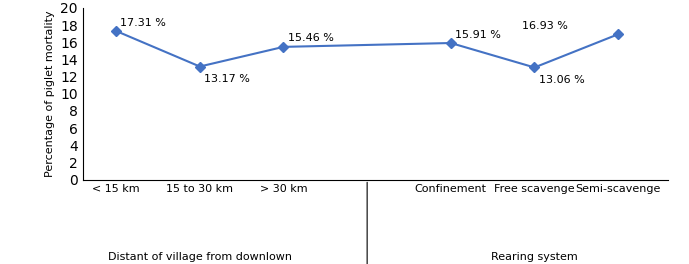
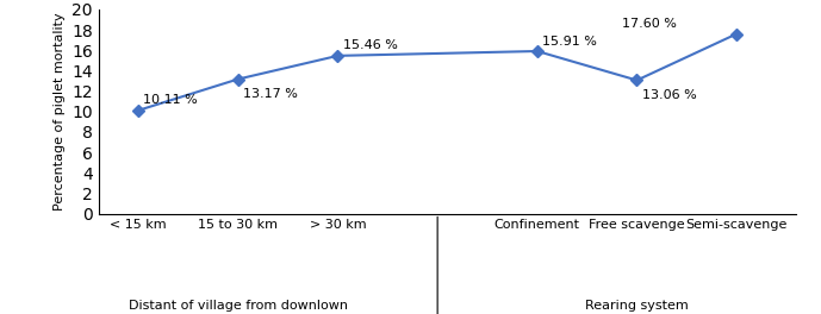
< 15 km: 17.31 -> 10.11
Semi-scavenge: 16.93 -> 17.60
